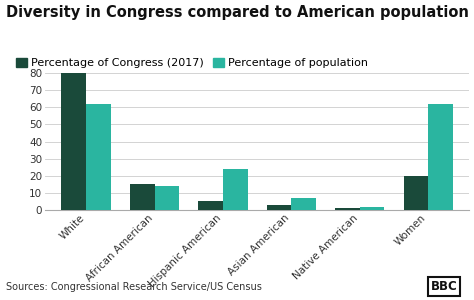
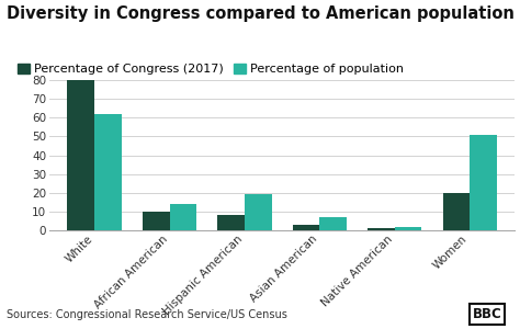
Percentage of Congress (2017)/African American: 15 -> 10
Percentage of Congress (2017)/Hispanic American: 5 -> 8
Percentage of population/Hispanic American: 24 -> 19
Percentage of population/Women: 62 -> 51
